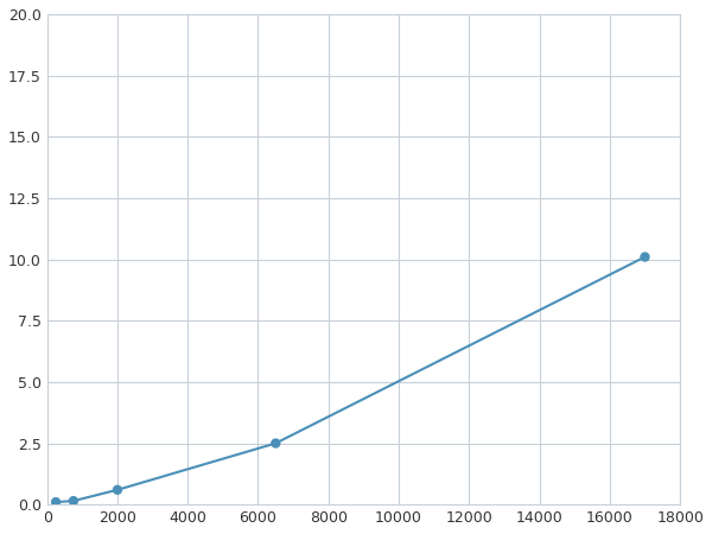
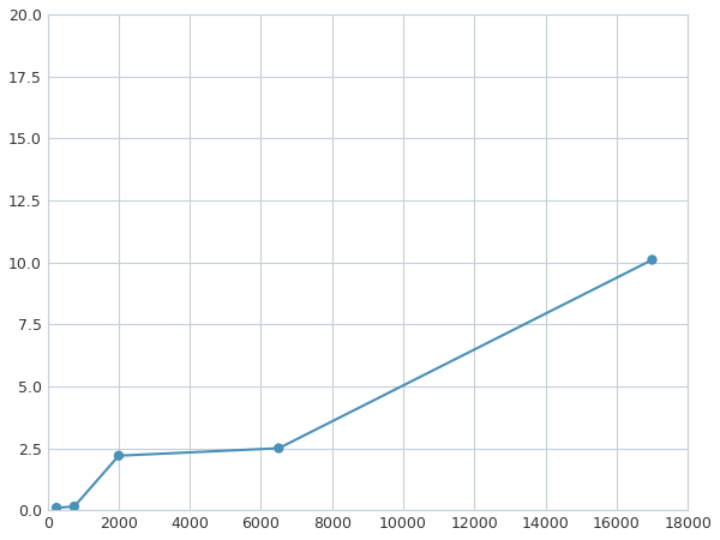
2000: 0.60 -> 2.20
